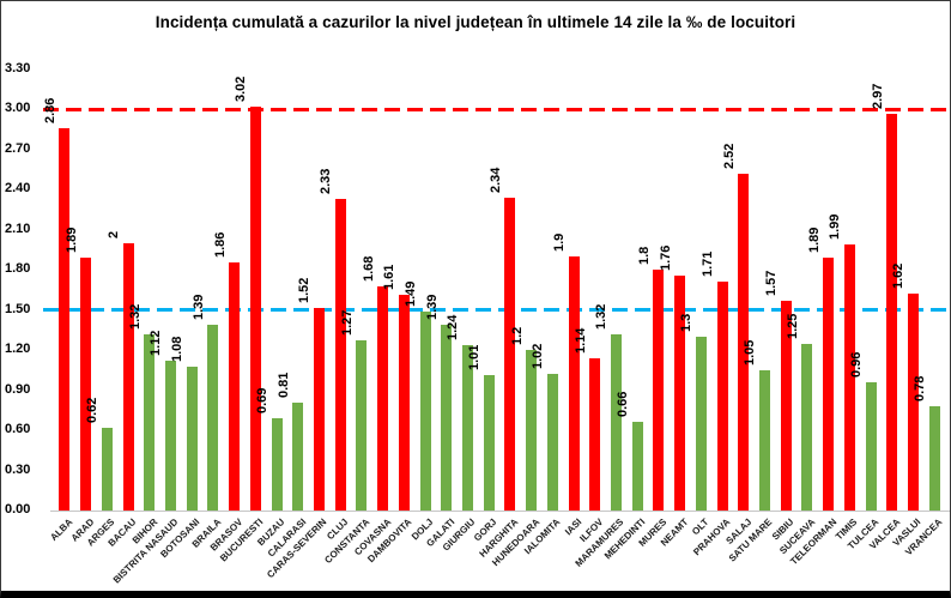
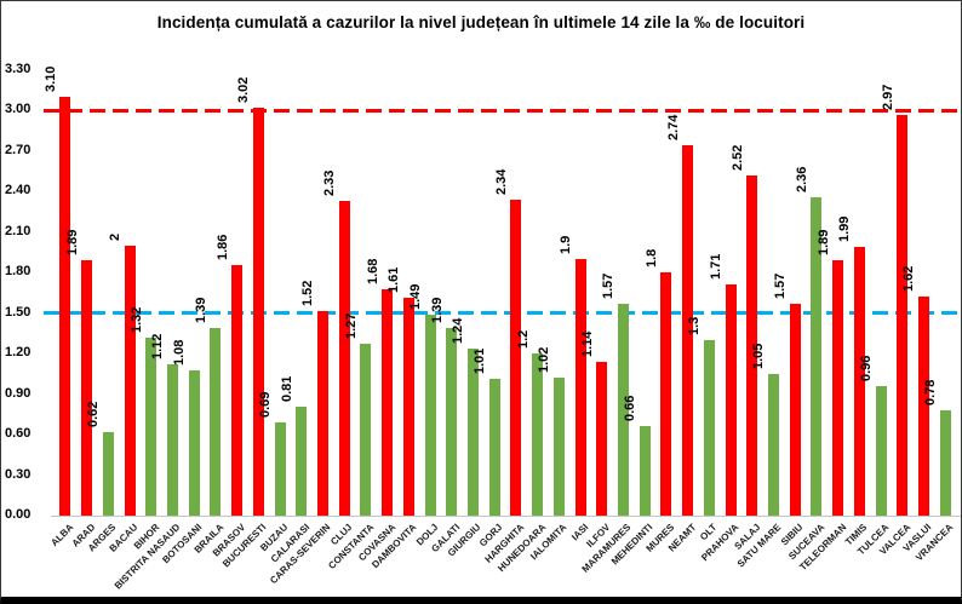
ALBA: 2.86 -> 3.10
MARAMURES: 1.32 -> 1.57
NEAMT: 1.76 -> 2.74
SUCEAVA: 1.25 -> 2.36
